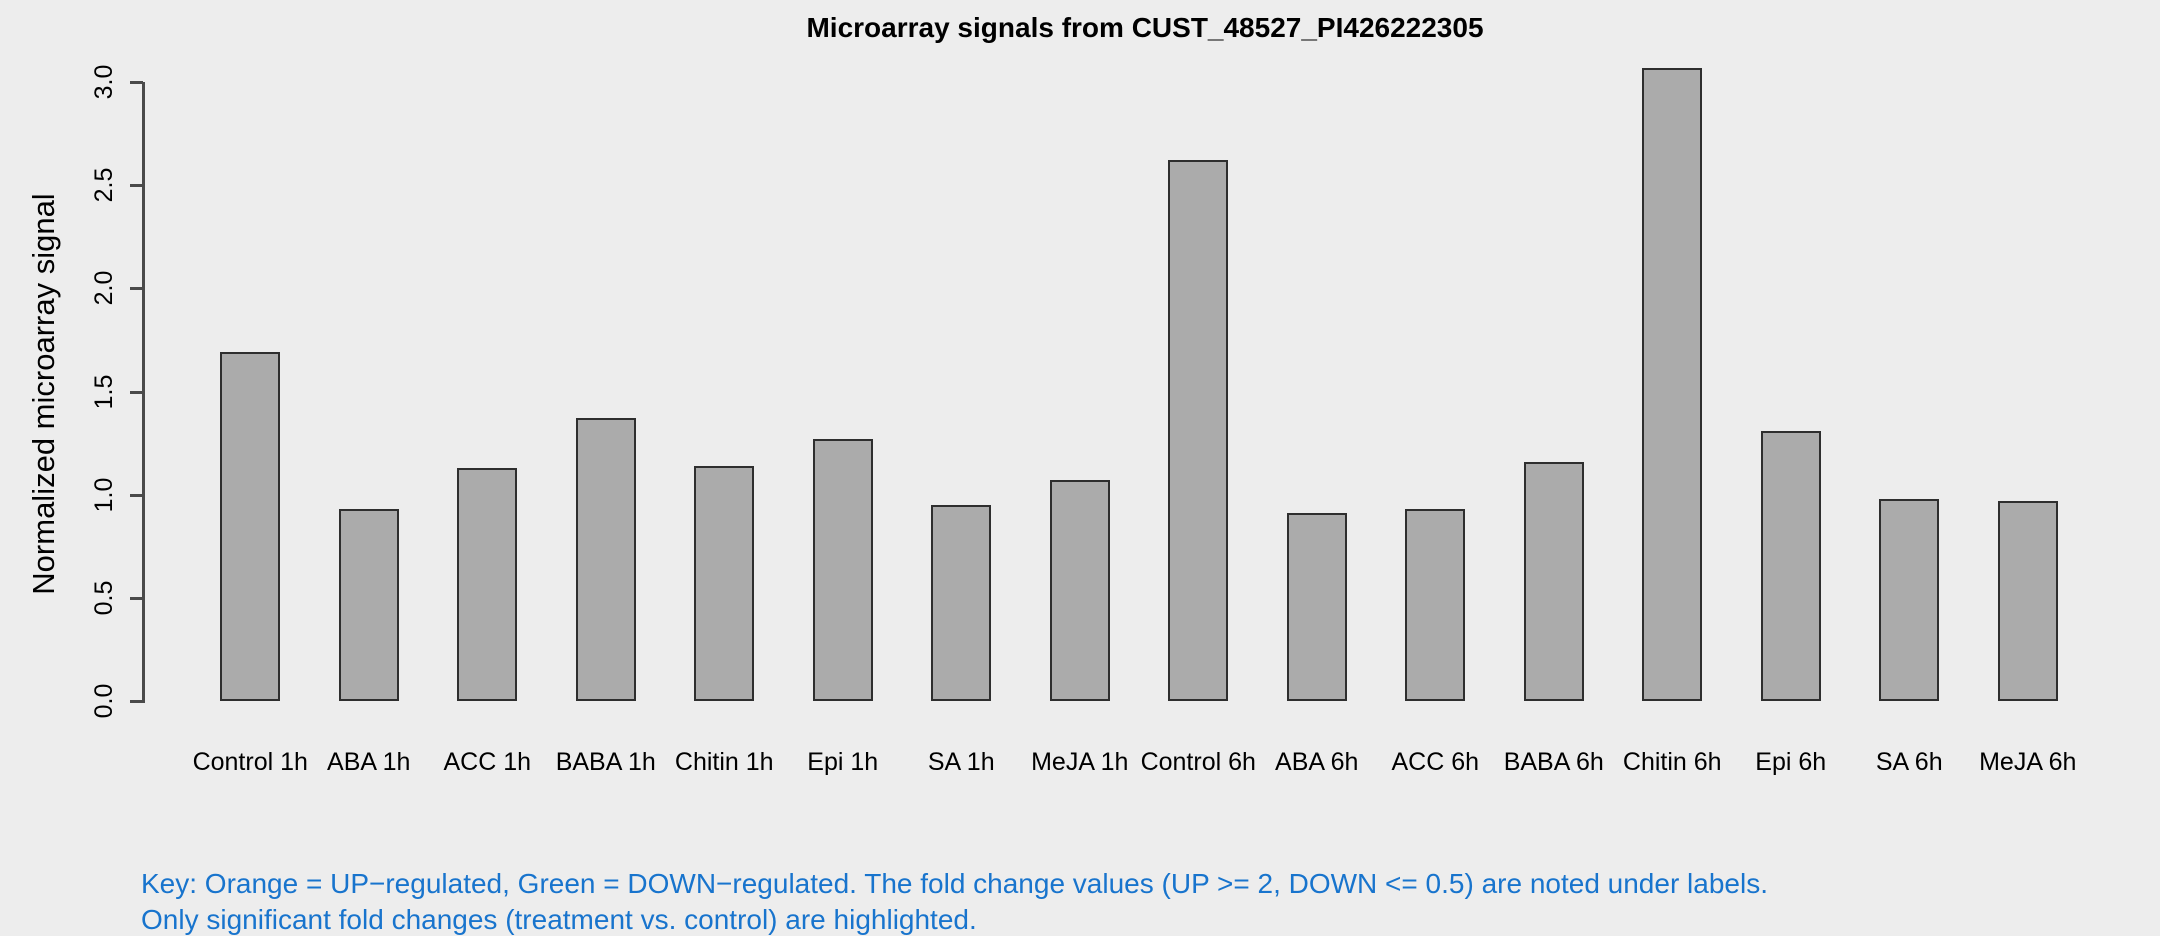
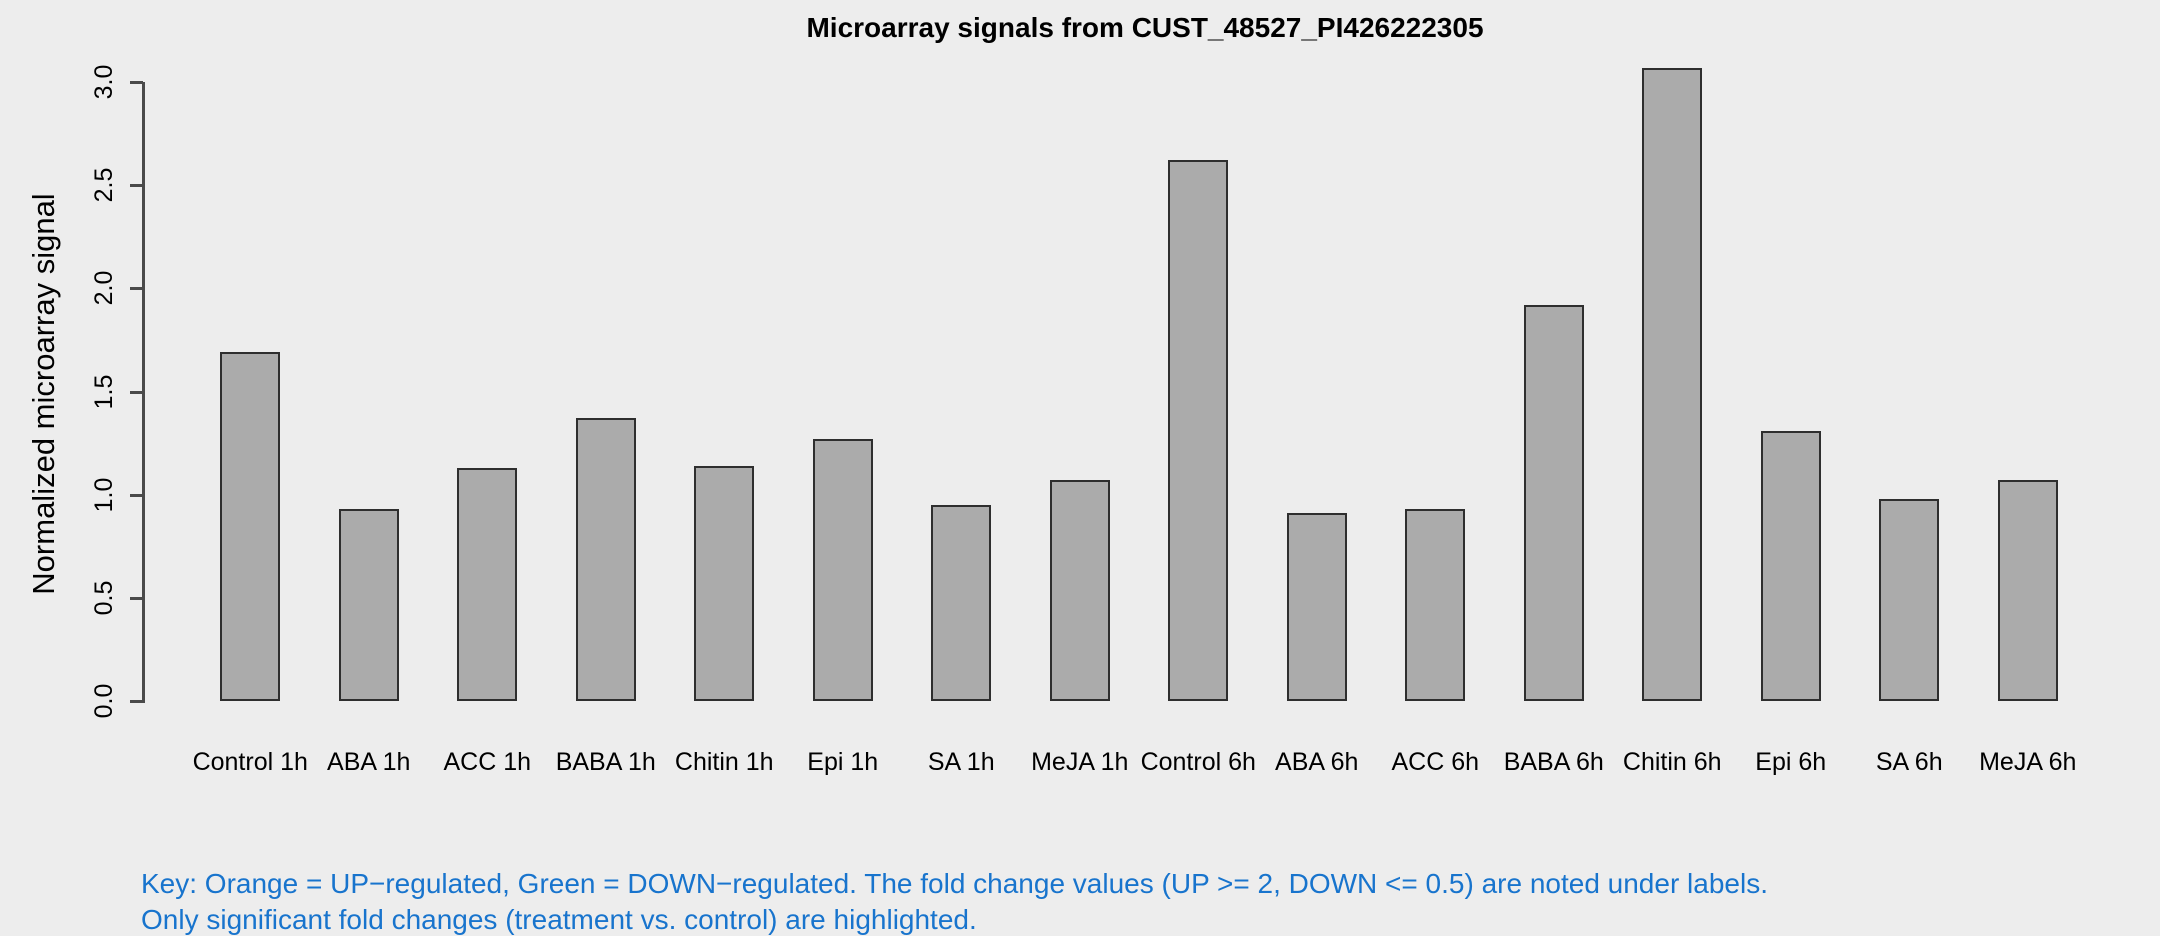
BABA 6h: 1.16 -> 1.92
MeJA 6h: 0.97 -> 1.07
